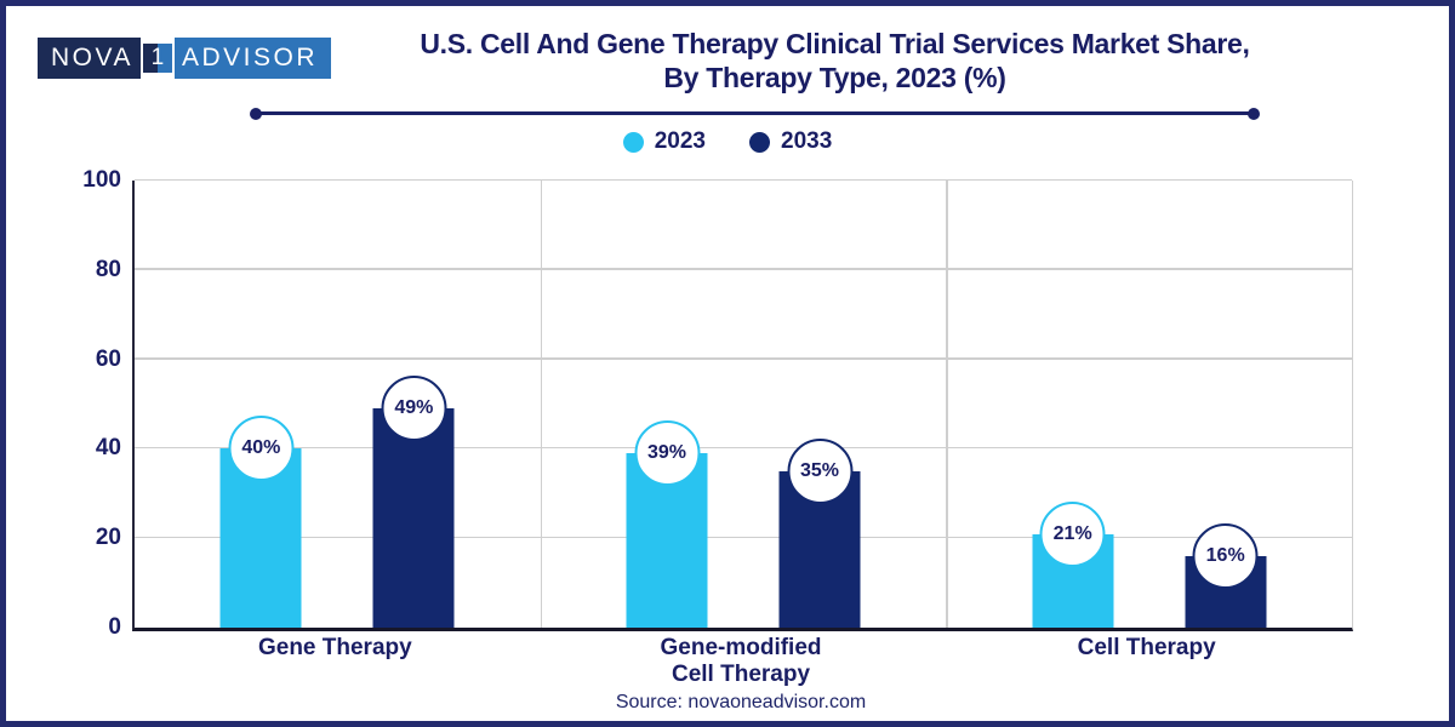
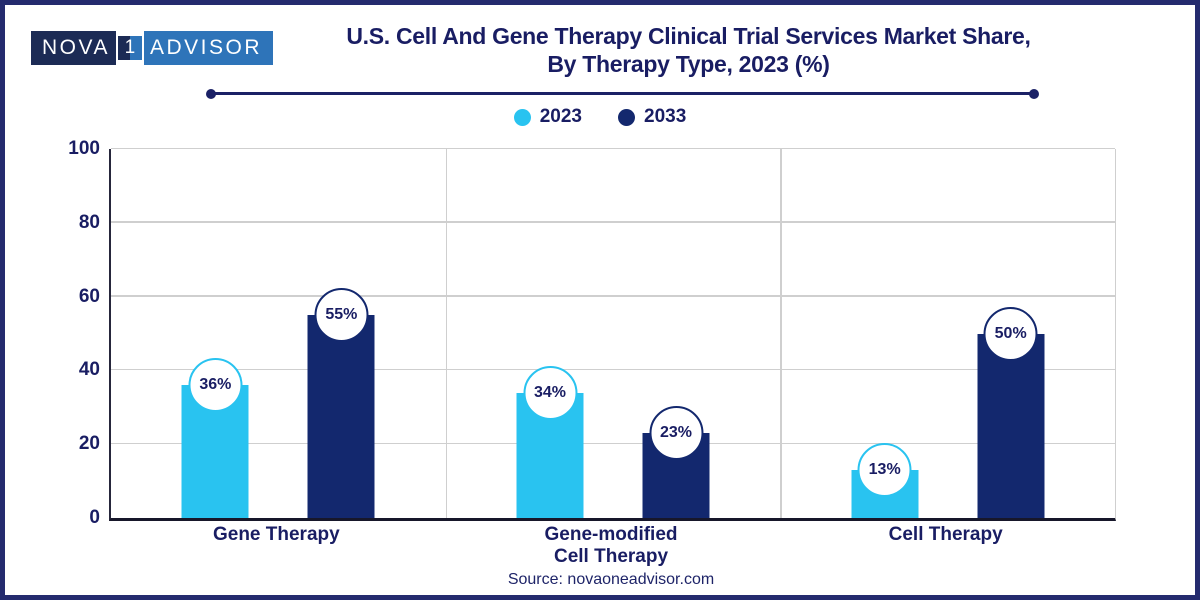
2023/Gene Therapy: 40% -> 36%
2033/Gene Therapy: 49% -> 55%
2023/Gene-modified Cell Therapy: 39% -> 34%
2033/Gene-modified Cell Therapy: 35% -> 23%
2023/Cell Therapy: 21% -> 13%
2033/Cell Therapy: 16% -> 50%
